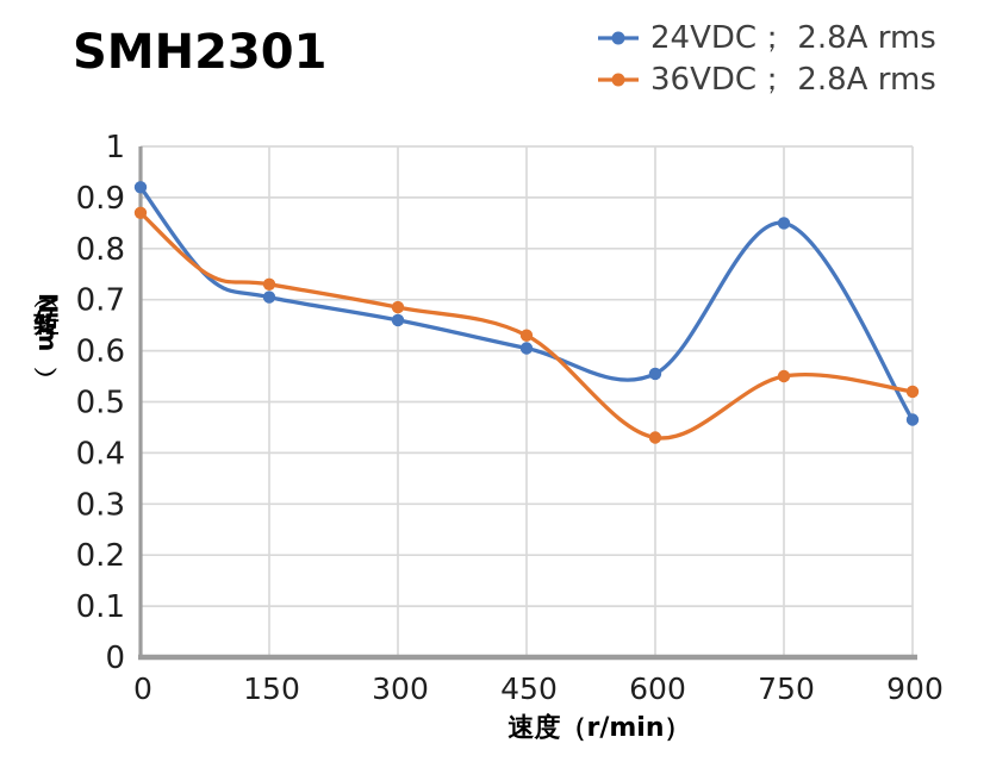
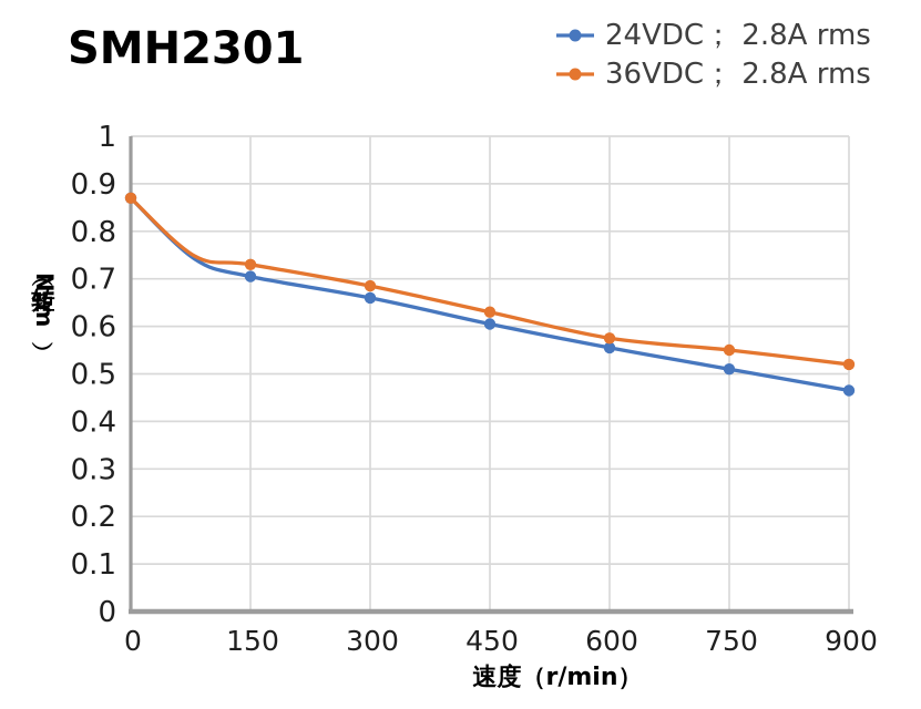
24VDC； 2.8A rms/0: 0.92 -> 0.87
36VDC； 2.8A rms/600: 0.43 -> 0.57
24VDC； 2.8A rms/750: 0.85 -> 0.51
